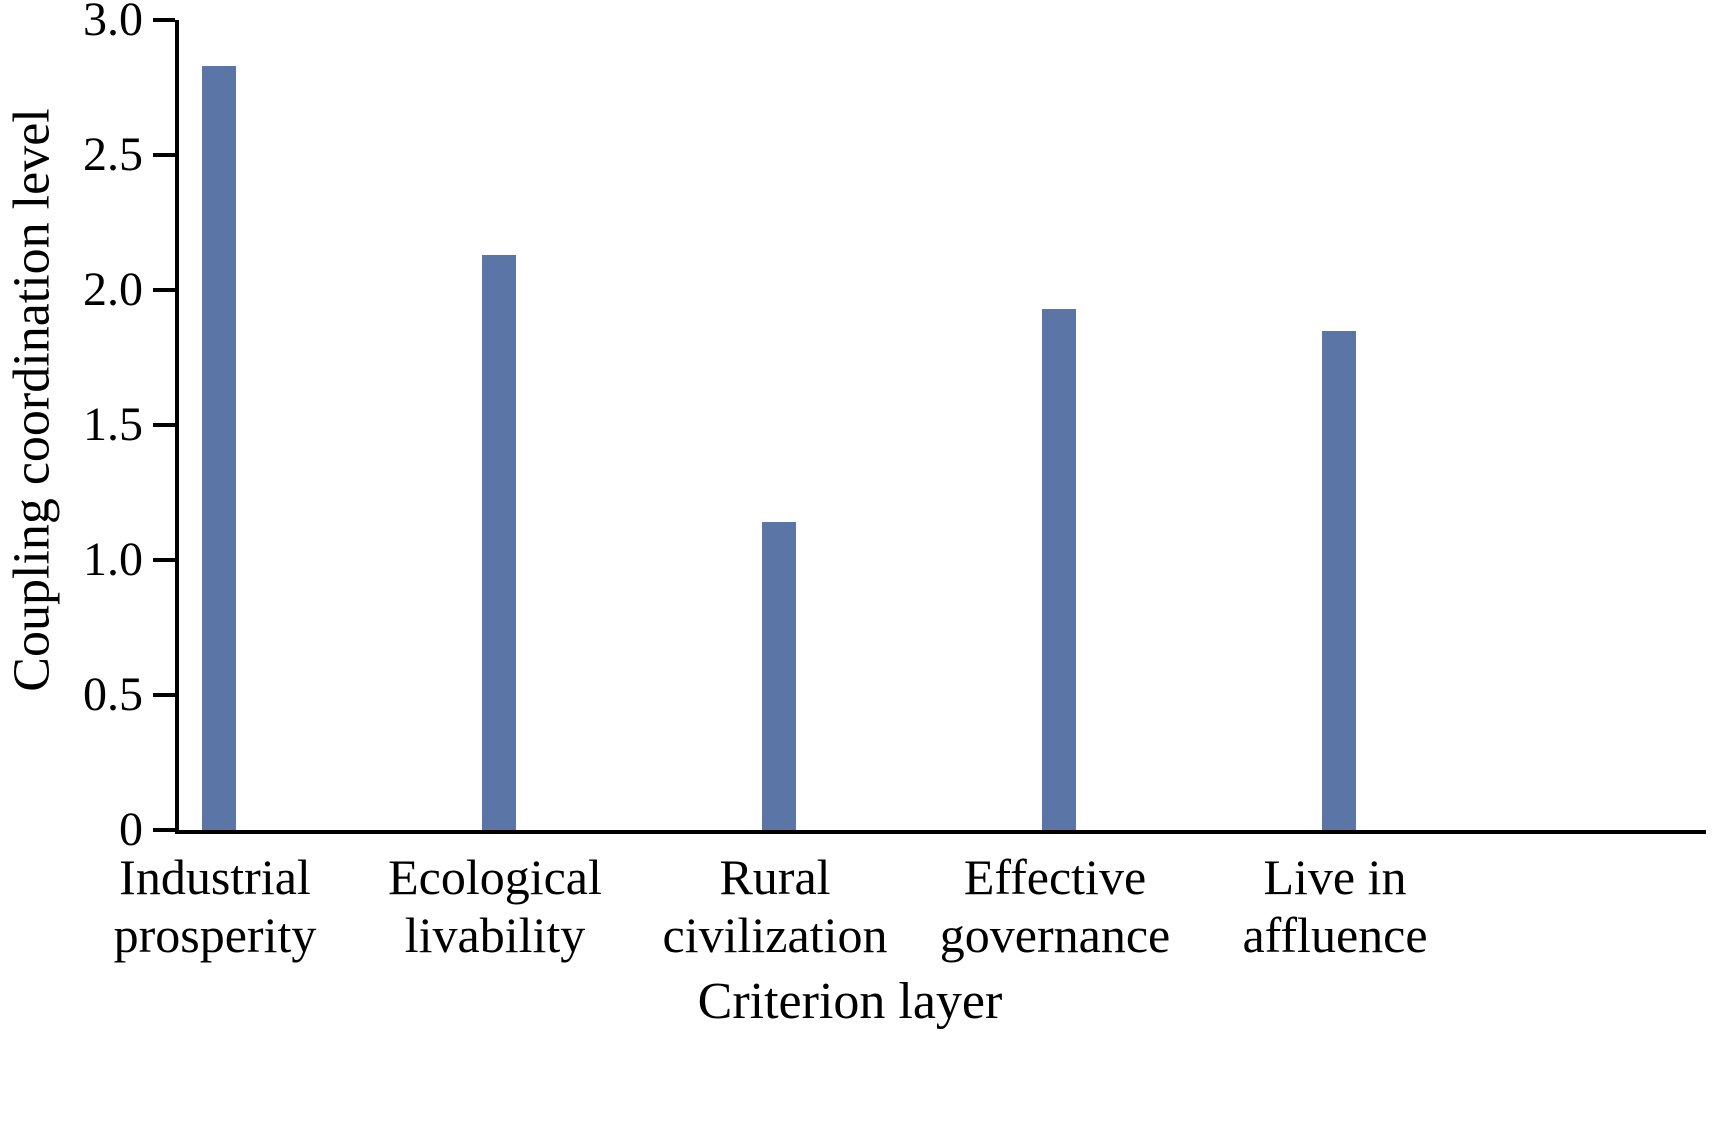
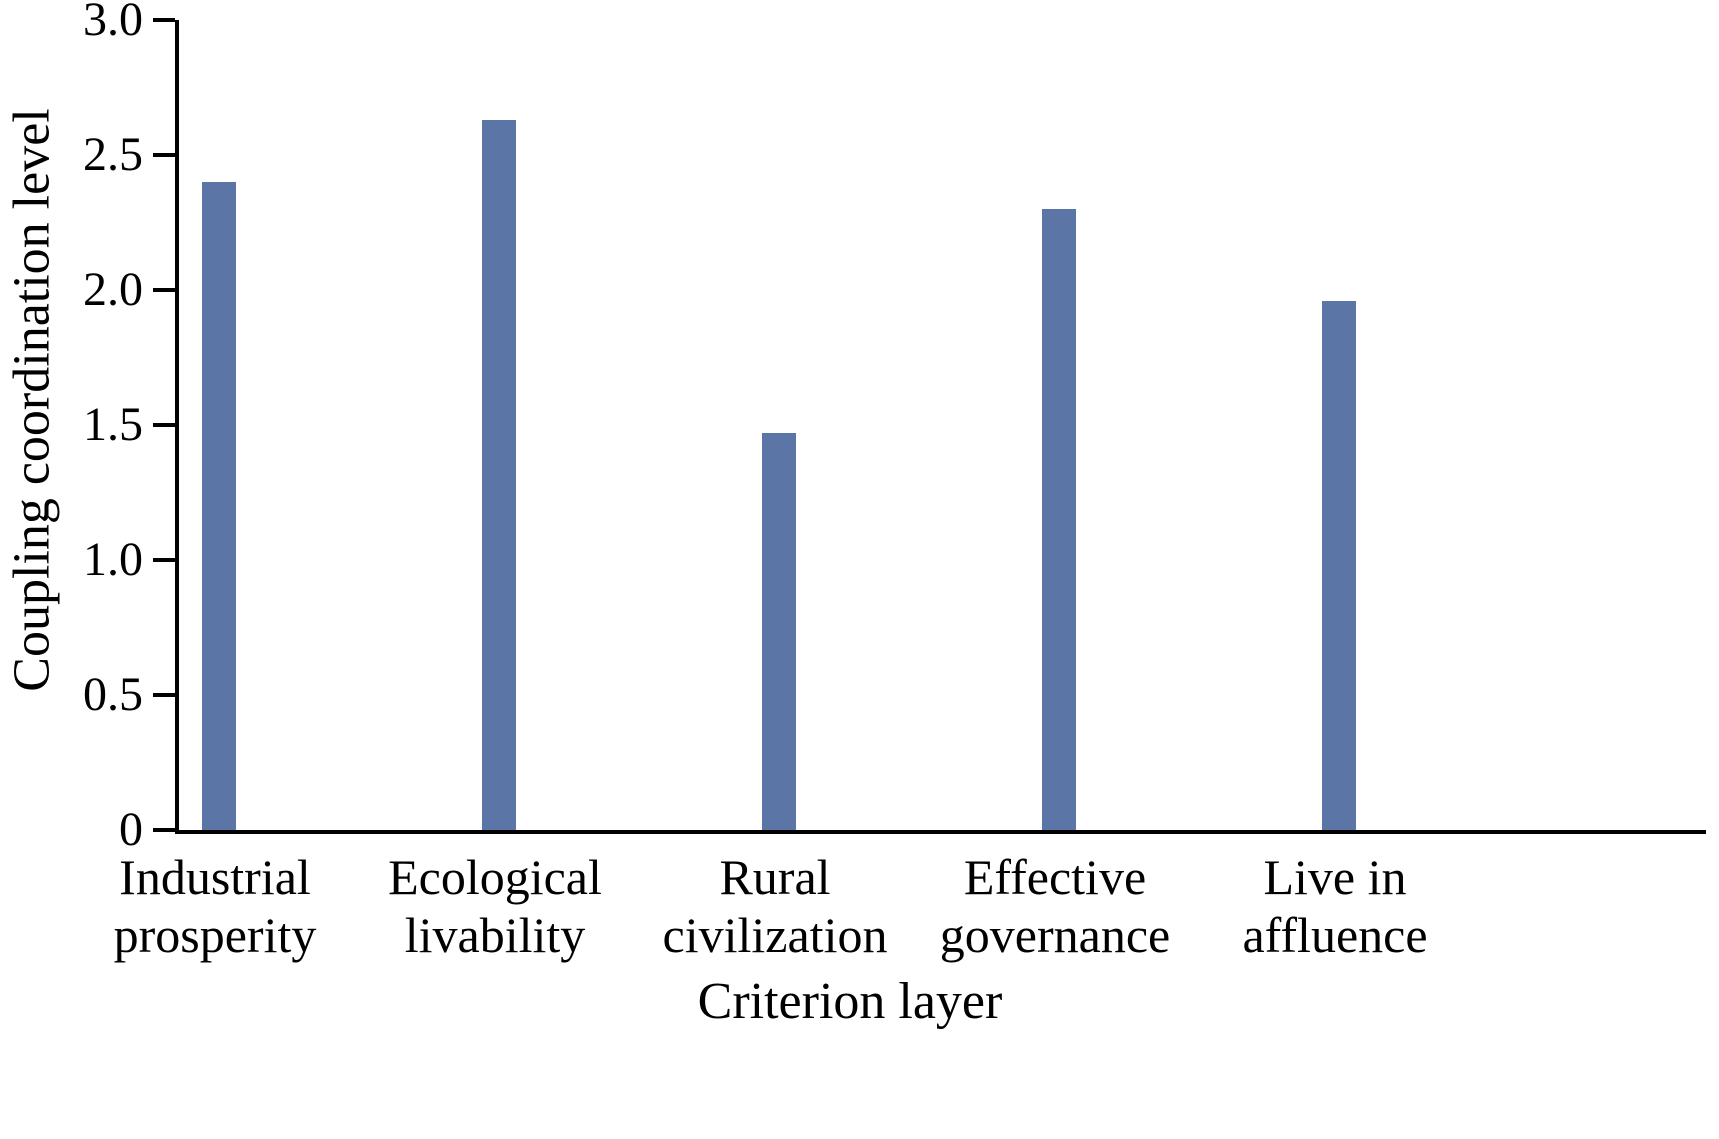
Industrial prosperity: 2.83 -> 2.40
Ecological livability: 2.13 -> 2.63
Rural civilization: 1.14 -> 1.47
Effective governance: 1.93 -> 2.30
Live in affluence: 1.85 -> 1.96
